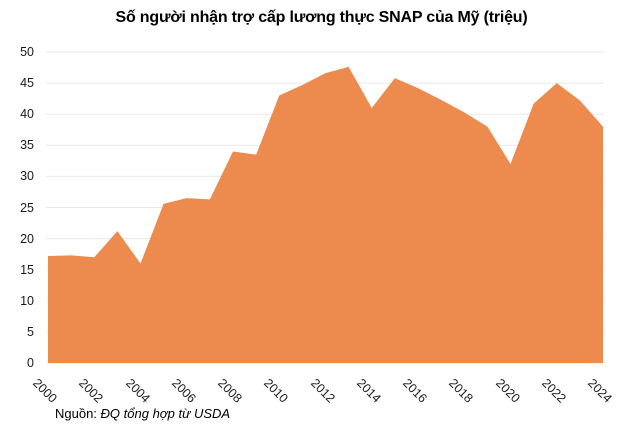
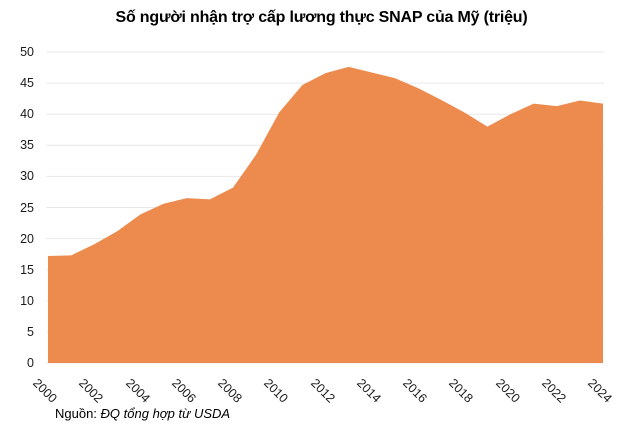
2002: 17 -> 19
2004: 16 -> 24
2008: 34 -> 28
2010: 43 -> 40
2014: 41 -> 47
2020: 32 -> 40
2022: 45 -> 41
2024: 38 -> 42
